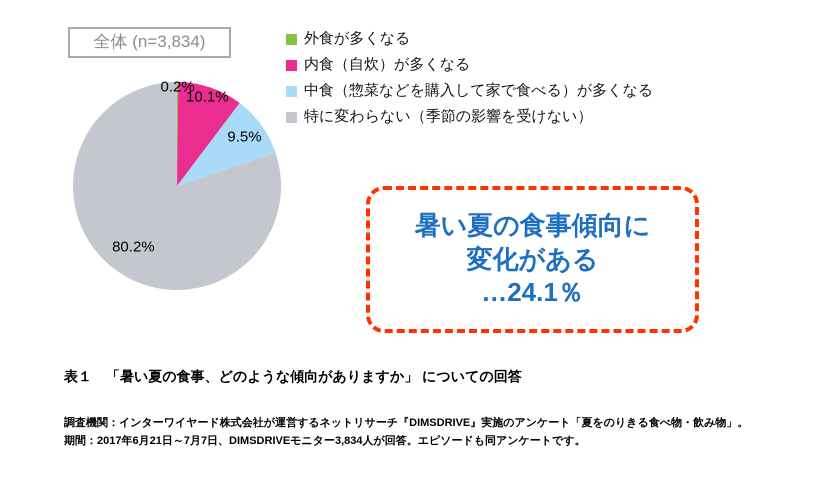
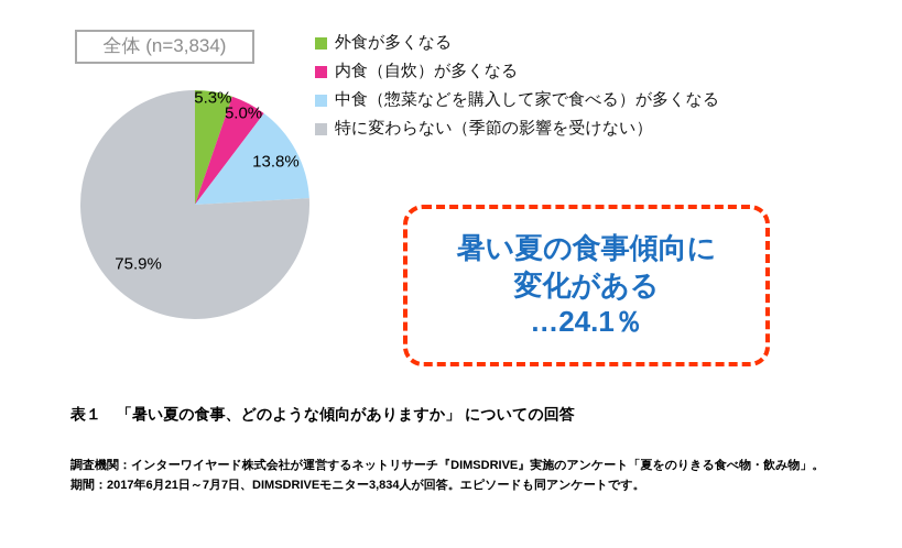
外食が多くなる: 0.2% -> 5.3%
内食（自炊）が多くなる: 10.1% -> 5.0%
中食（惣菜などを購入して家で食べる）が多くなる: 9.5% -> 13.8%
特に変わらない（季節の影響を受けない）: 80.2% -> 75.9%
